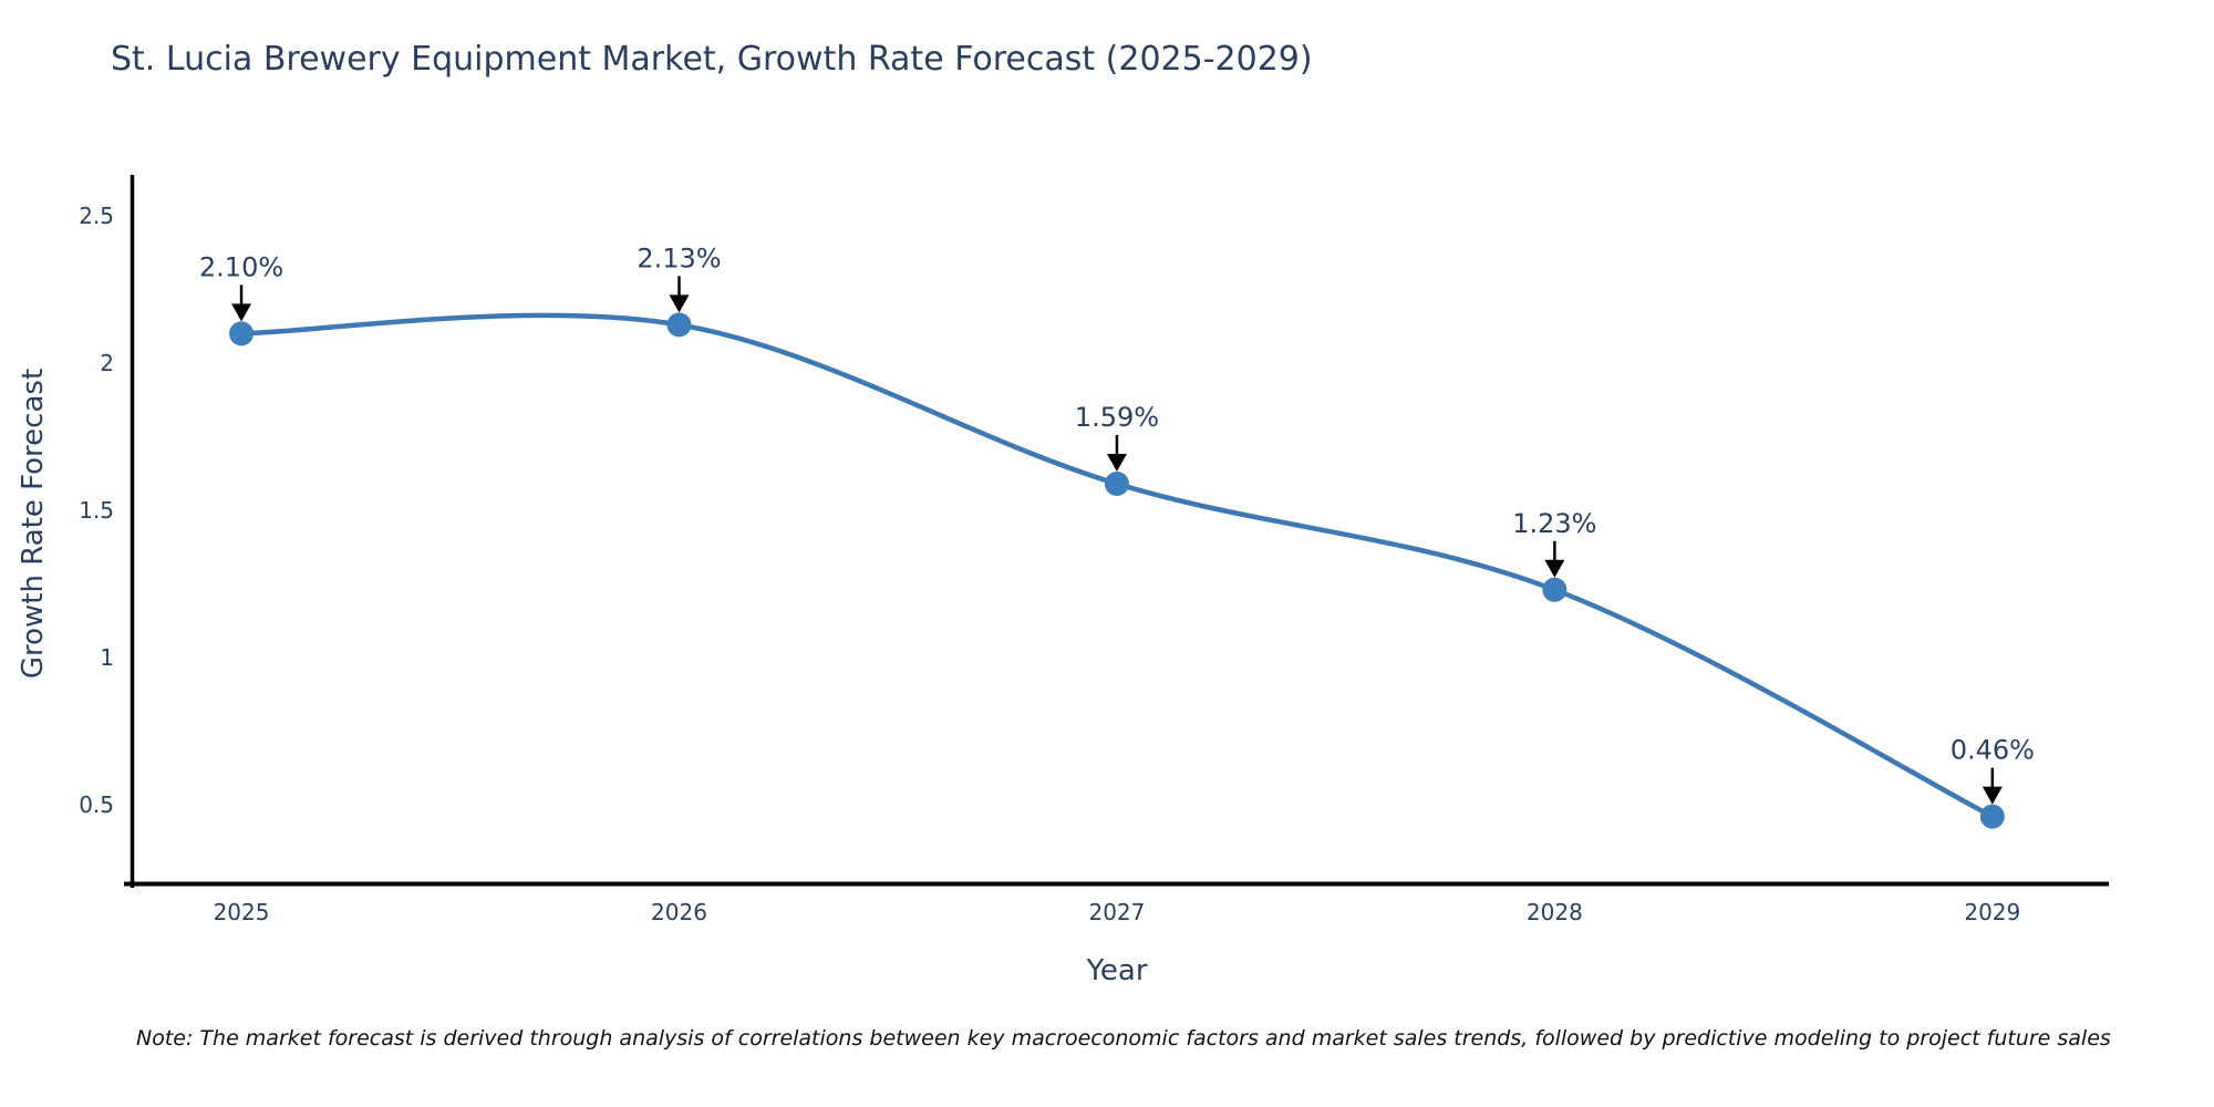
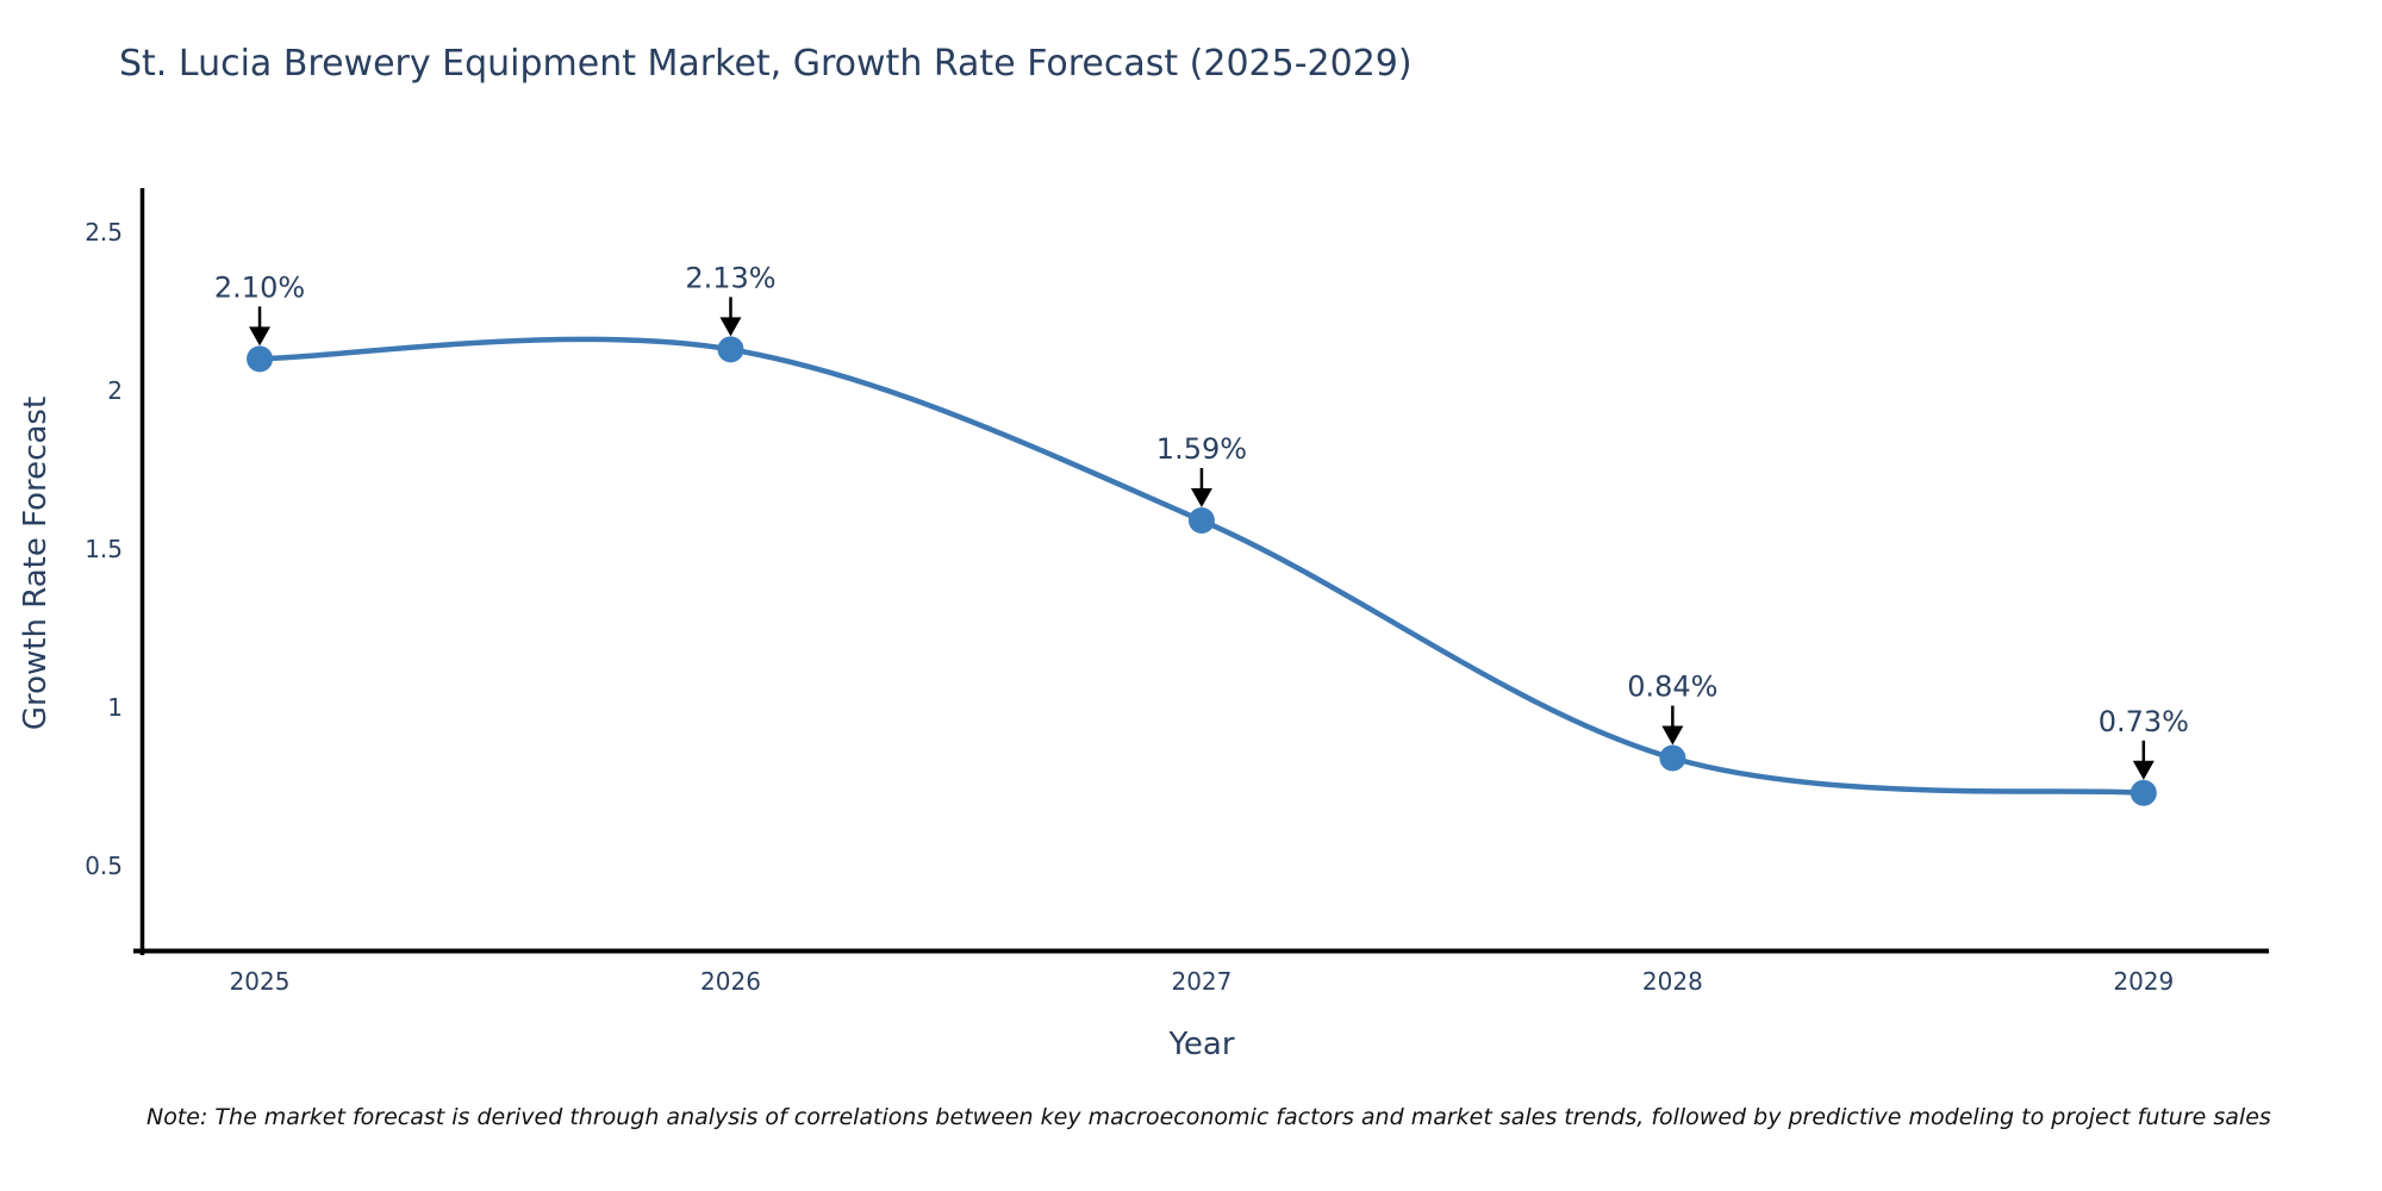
2028: 1.23% -> 0.84%
2029: 0.46% -> 0.73%
